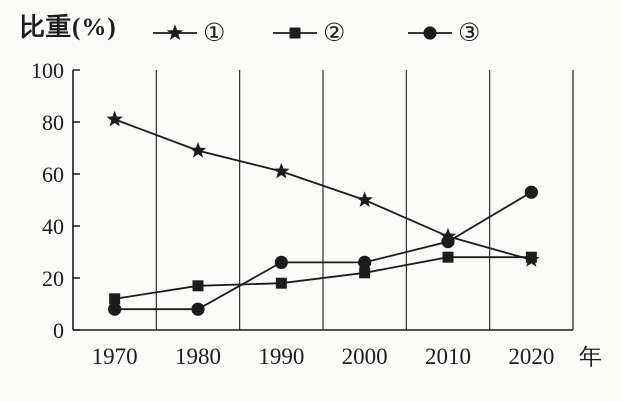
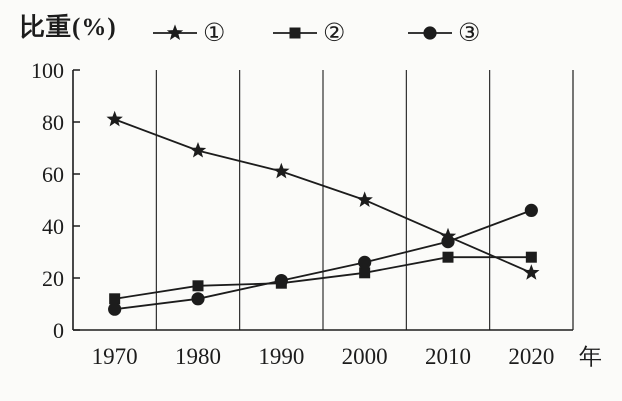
③/1980: 8 -> 12
③/1990: 26 -> 19
①/2020: 27 -> 22
③/2020: 53 -> 46
